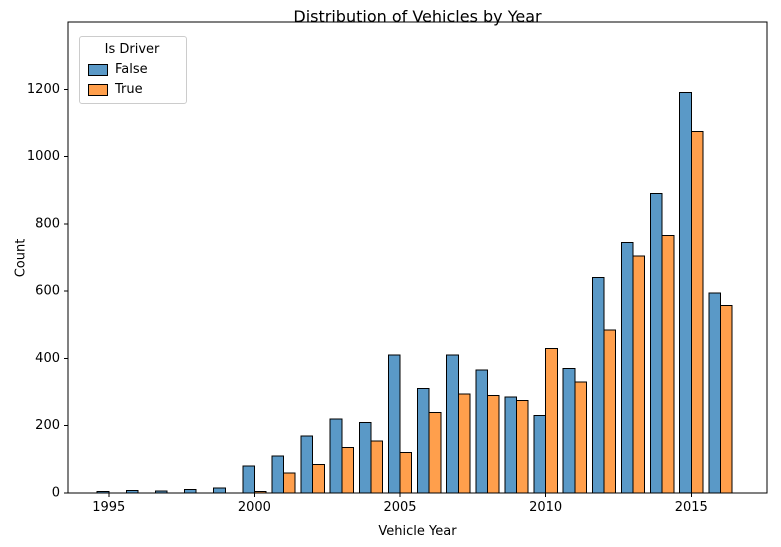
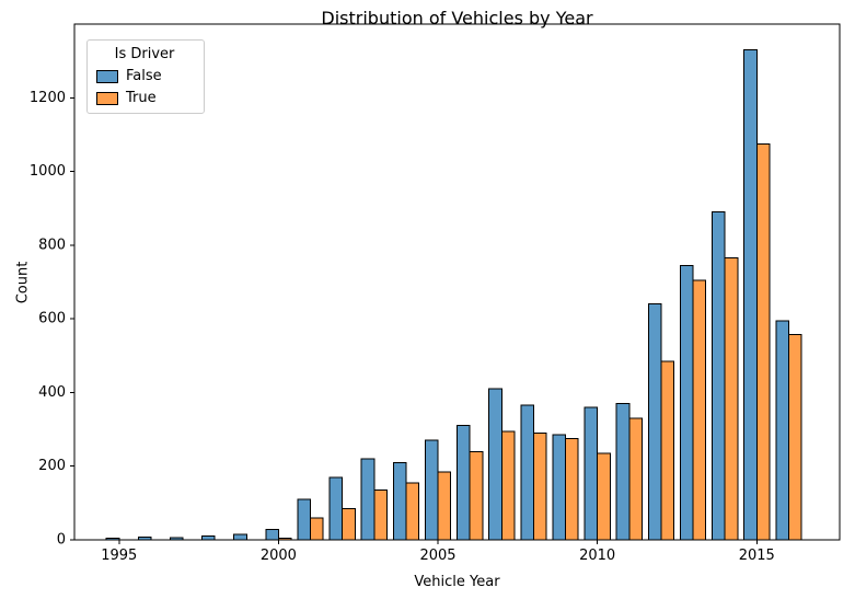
False/2000: 80 -> 30
False/2005: 410 -> 270
True/2005: 120 -> 180
False/2010: 230 -> 360
True/2010: 430 -> 240
False/2015: 1190 -> 1330
